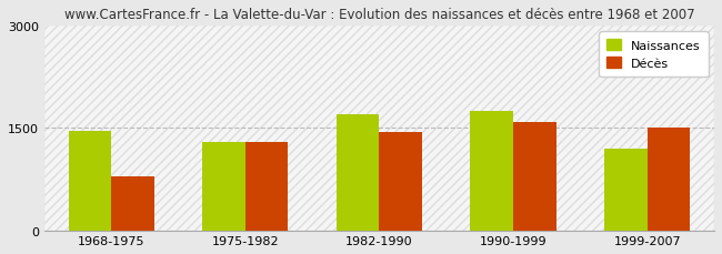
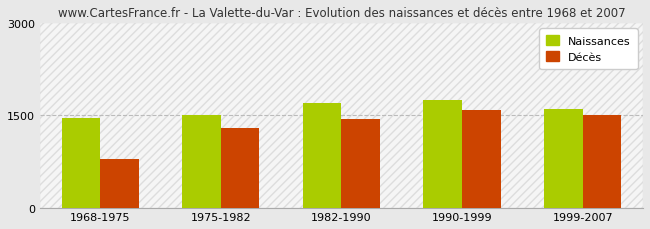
Naissances/1975-1982: 1300 -> 1500
Naissances/1999-2007: 1200 -> 1600
